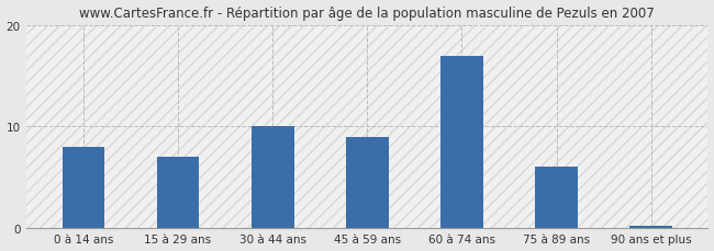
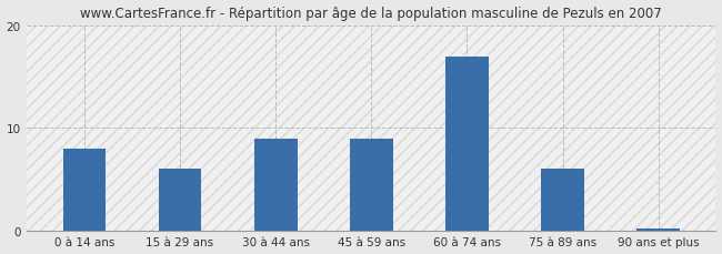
15 à 29 ans: 7.0 -> 6.0
30 à 44 ans: 10.0 -> 9.0
